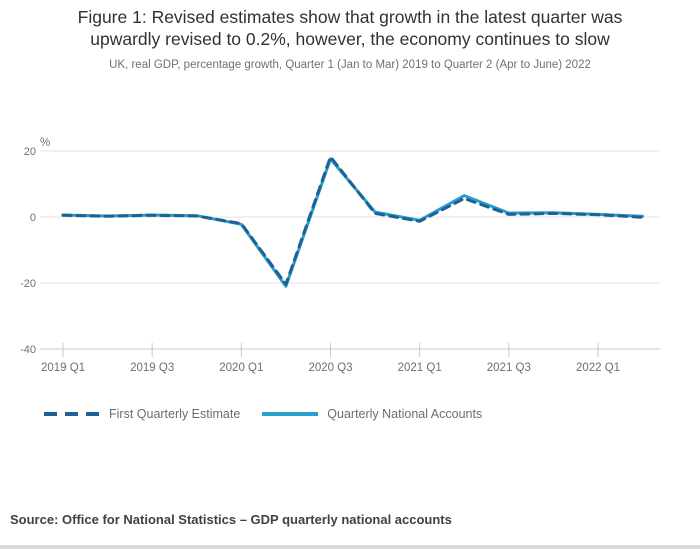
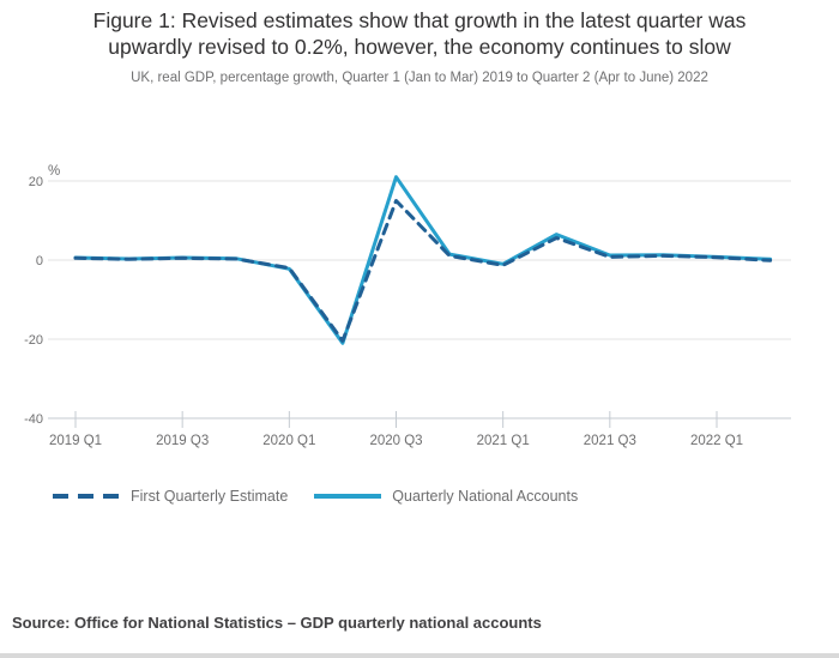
Quarterly National Accounts/2020 Q3: 18 -> 21
First Quarterly Estimate/2020 Q3: 18 -> 15
